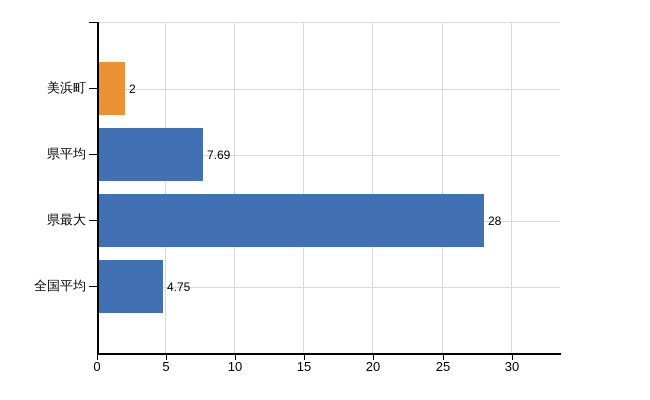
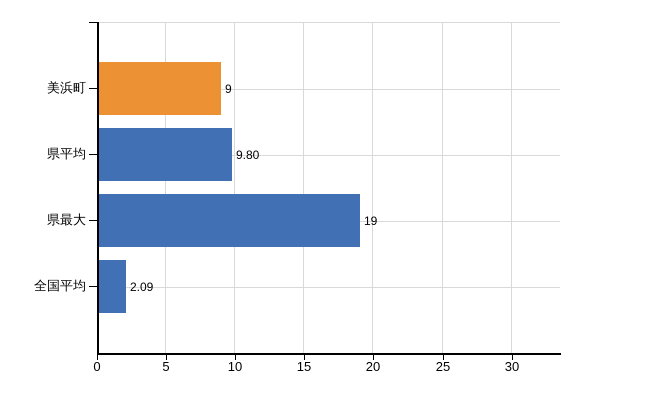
美浜町: 2 -> 9
県平均: 7.69 -> 9.80
県最大: 28 -> 19
全国平均: 4.75 -> 2.09
